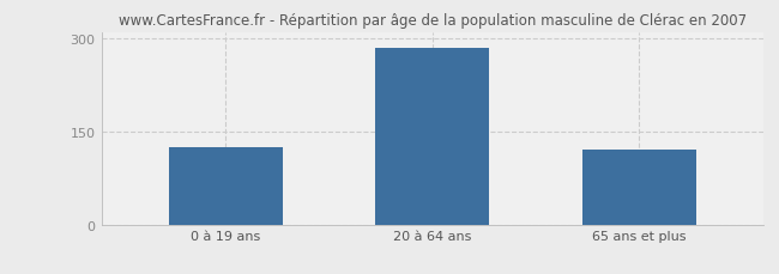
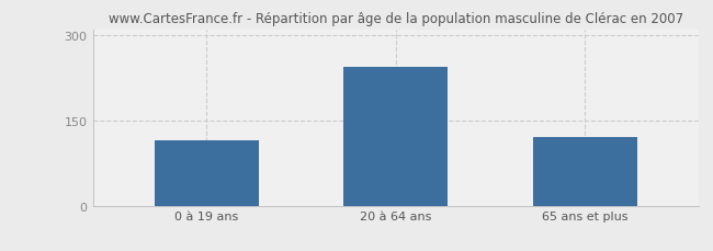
0 à 19 ans: 125 -> 114
20 à 64 ans: 285 -> 244
